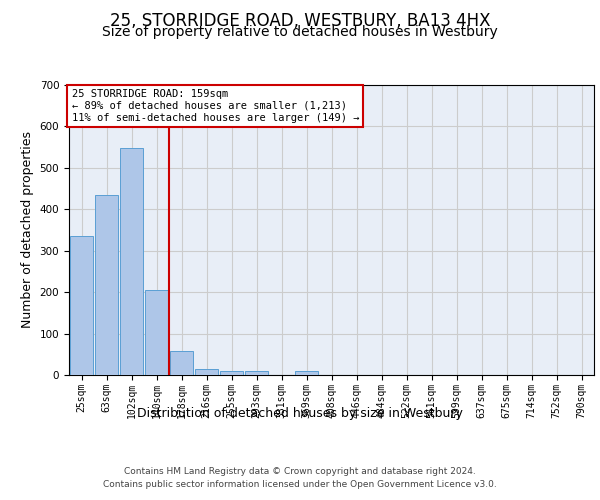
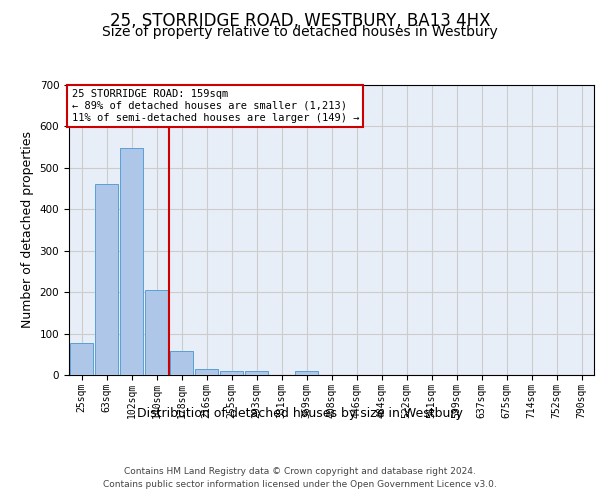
25sqm: 335 -> 78
63sqm: 435 -> 460
